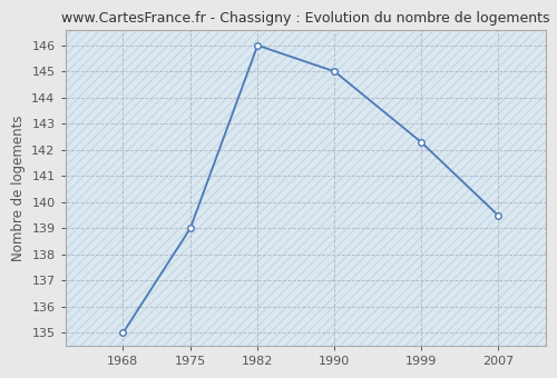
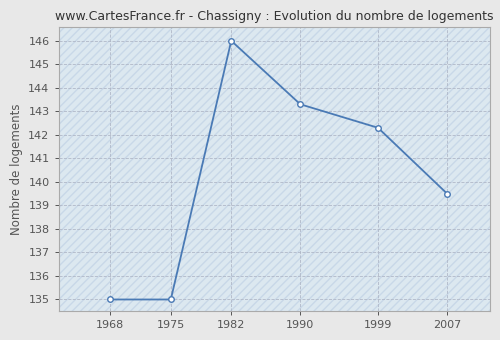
1975: 139.0 -> 135.0
1990: 145.0 -> 143.3
